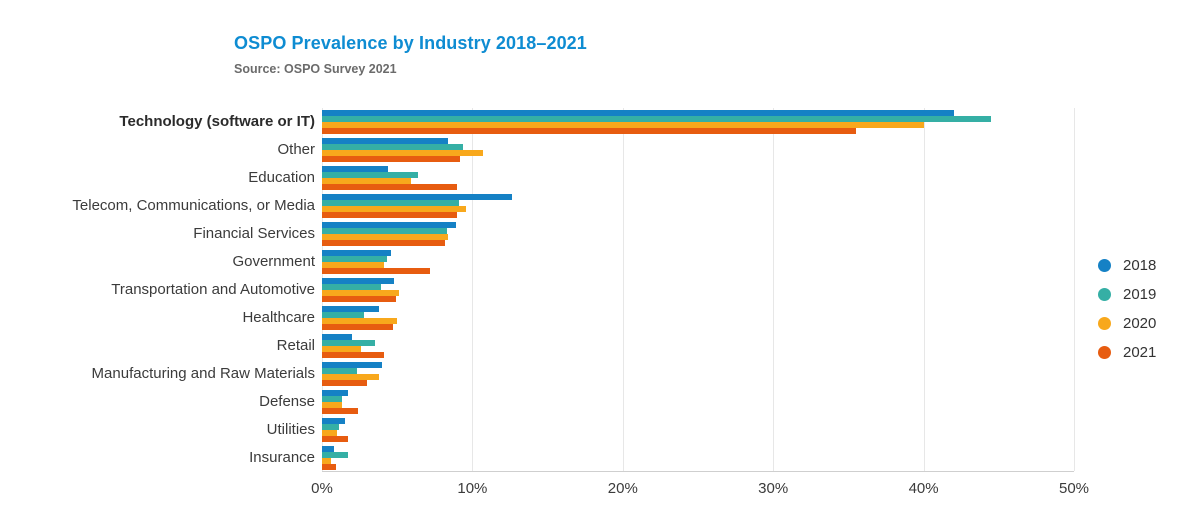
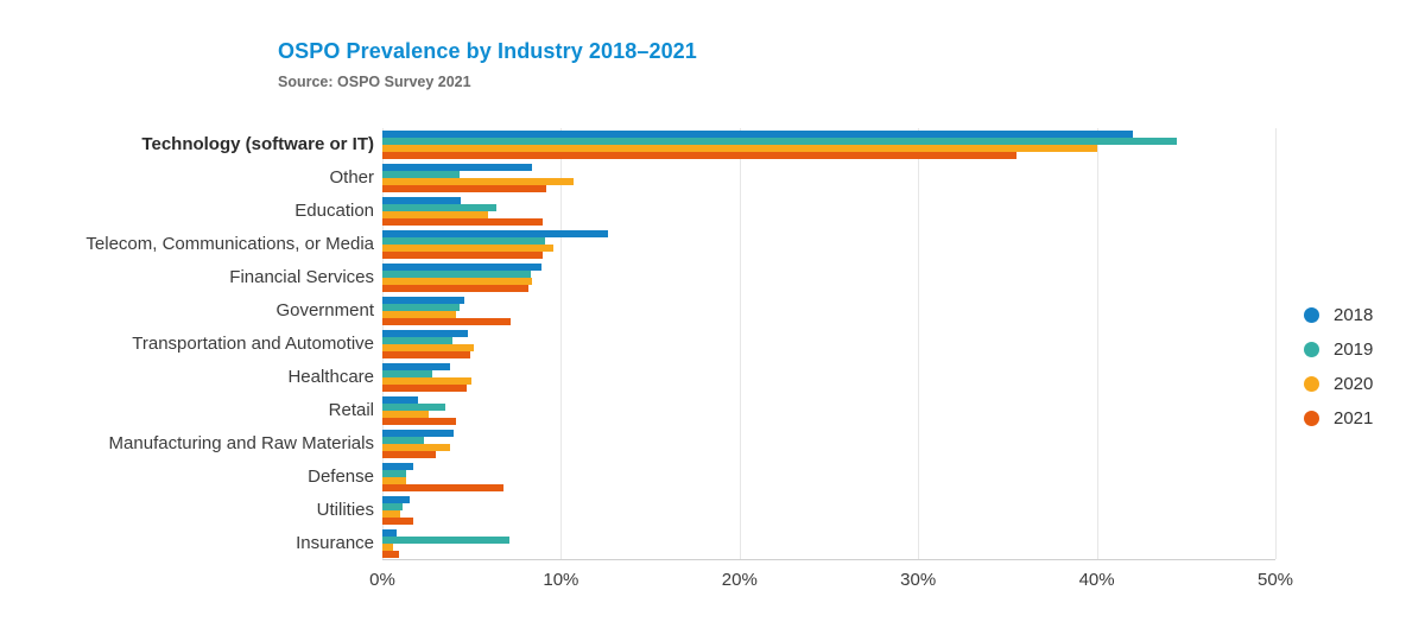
2019/Other: 9.4% -> 4.3%
2021/Defense: 2.4% -> 6.8%
2019/Insurance: 1.7% -> 7.1%
